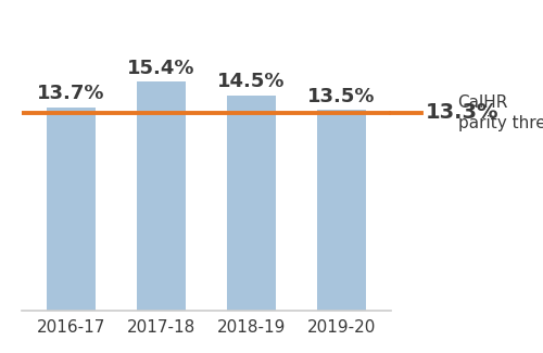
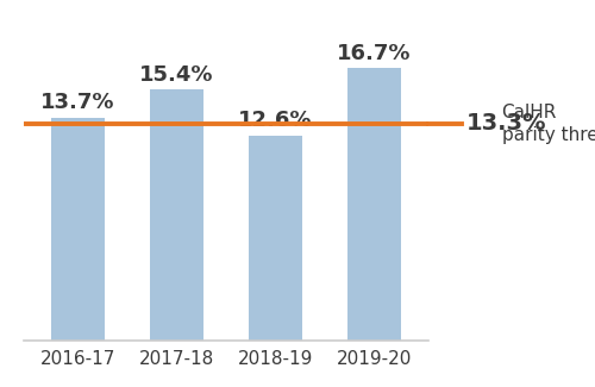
2018-19: 14.5% -> 12.6%
2019-20: 13.5% -> 16.7%
